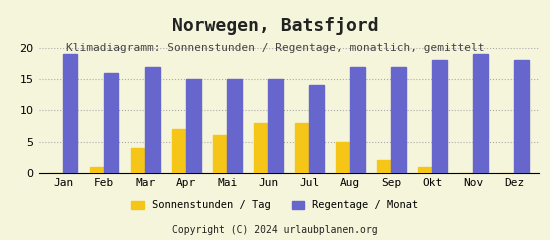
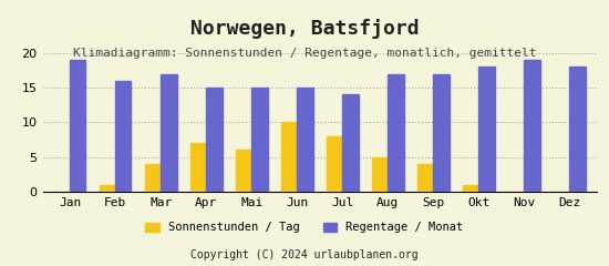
Sonnenstunden / Tag/Jun: 8 -> 10
Sonnenstunden / Tag/Sep: 2 -> 4
